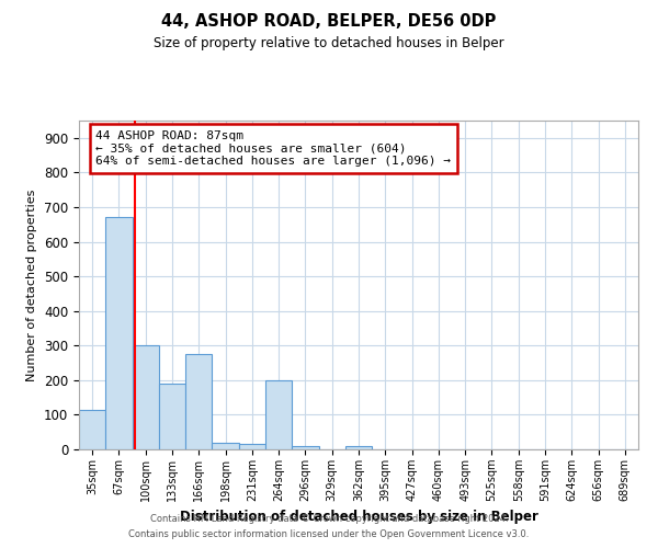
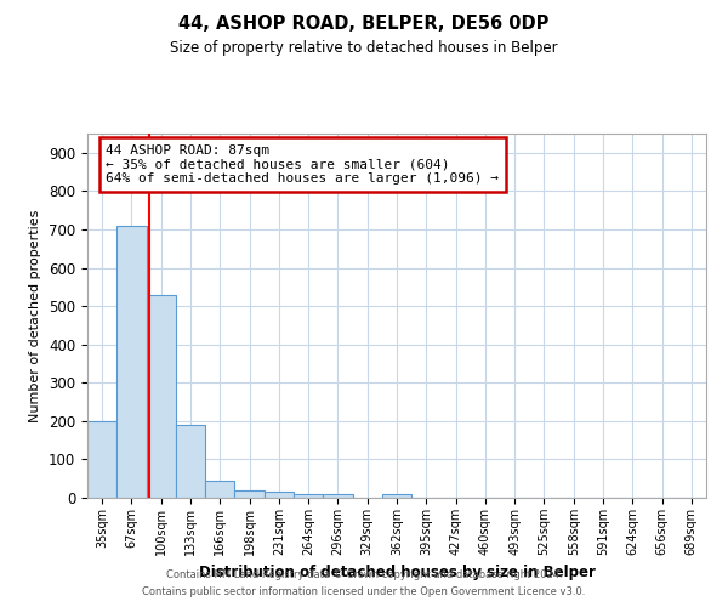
35sqm: 115 -> 200
67sqm: 670 -> 710
100sqm: 300 -> 530
166sqm: 275 -> 45
264sqm: 200 -> 10
